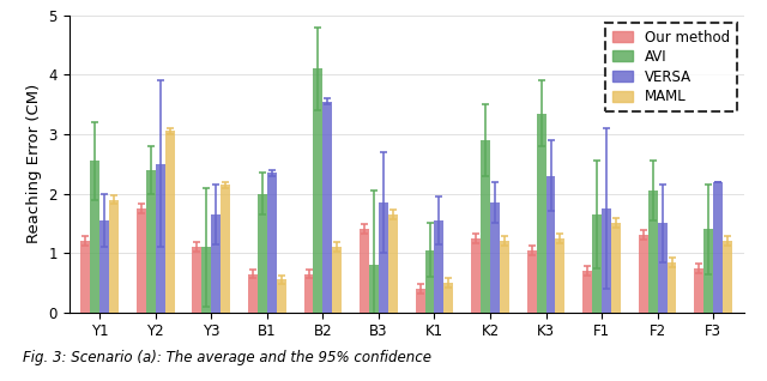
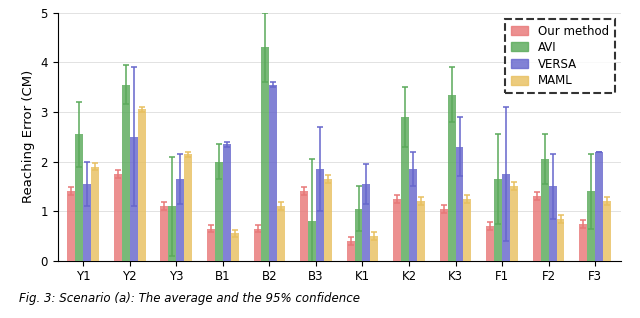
Our method/Y1: 1.20 -> 1.40
AVI/Y2: 2.40 -> 3.55
AVI/B2: 4.10 -> 4.30
